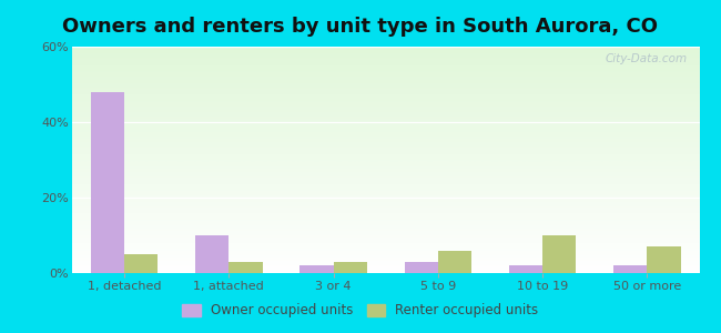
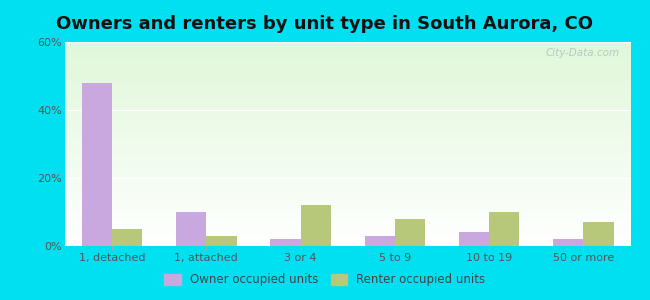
Renter occupied units/3 or 4: 3% -> 12%
Renter occupied units/5 to 9: 6% -> 8%
Owner occupied units/10 to 19: 2% -> 4%
